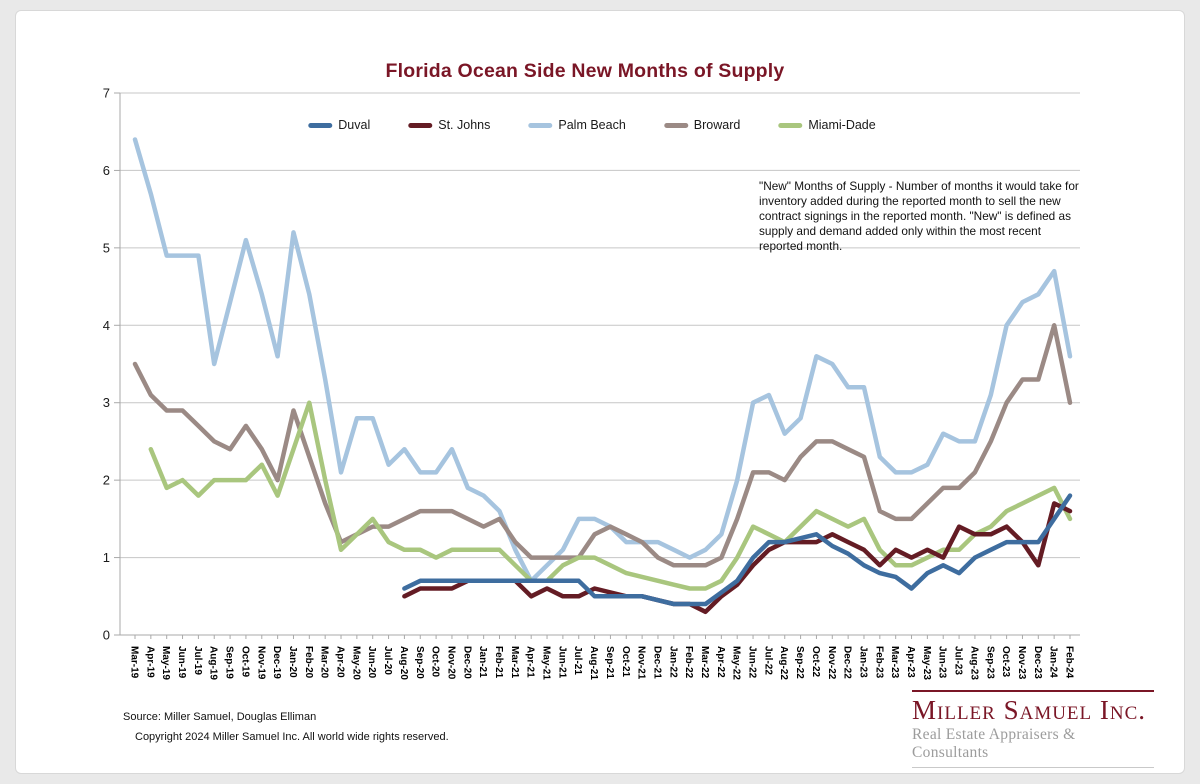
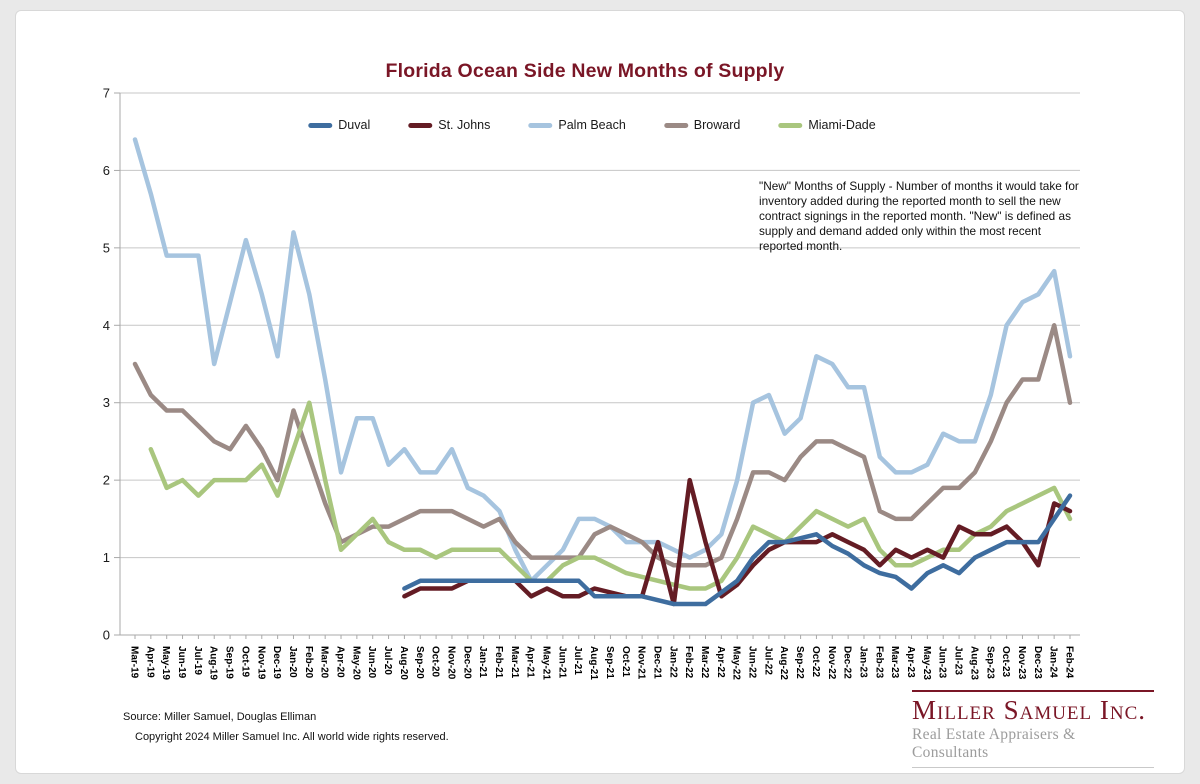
St. Johns/Dec-21: 0.5 -> 1.2
St. Johns/Feb-22: 0.4 -> 2.0
St. Johns/Mar-22: 0.3 -> 1.2
